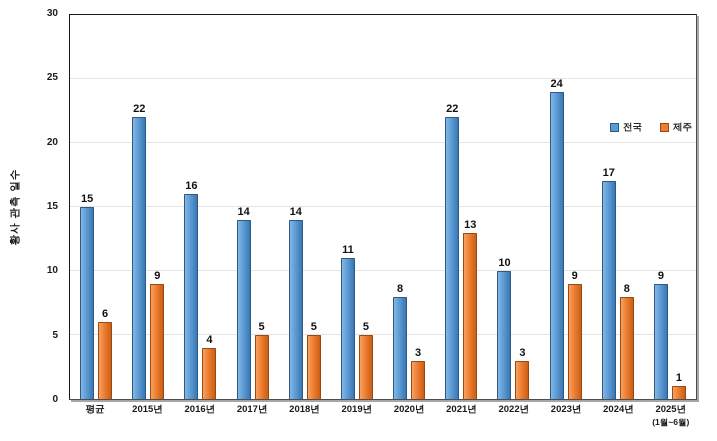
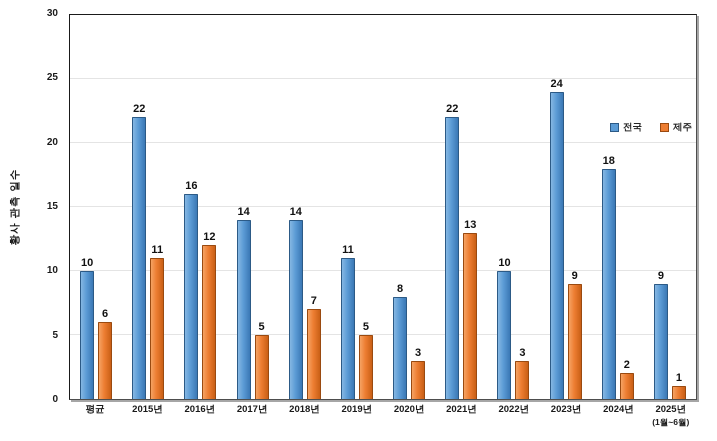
전국/평균: 15 -> 10
제주/2015년: 9 -> 11
제주/2016년: 4 -> 12
제주/2018년: 5 -> 7
전국/2024년: 17 -> 18
제주/2024년: 8 -> 2
